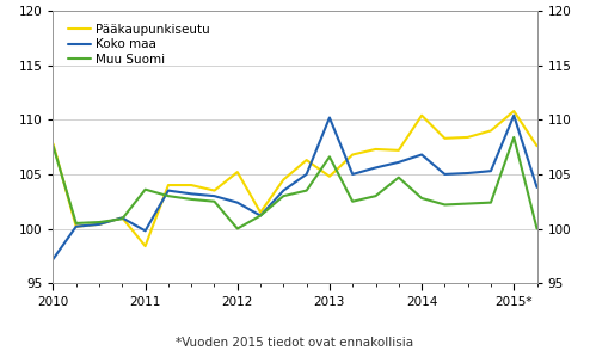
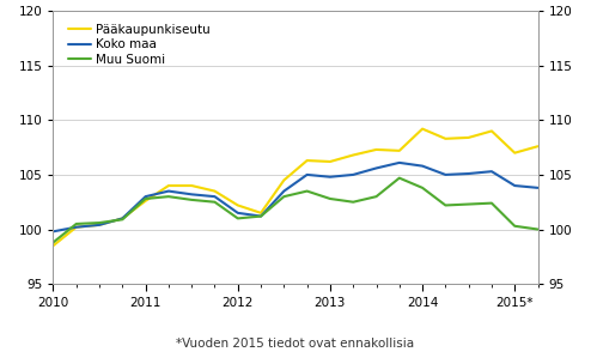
Pääkaupunkiseutu/2010: 107.8 -> 98.5
Koko maa/2010: 97.2 -> 99.8
Muu Suomi/2010: 107.6 -> 98.8
Pääkaupunkiseutu/2011: 98.4 -> 102.6
Koko maa/2011: 99.8 -> 103.0
Muu Suomi/2011: 103.6 -> 102.8
Pääkaupunkiseutu/2012: 105.2 -> 102.2
Koko maa/2012: 102.4 -> 101.5
Muu Suomi/2012: 100.0 -> 101.0
Pääkaupunkiseutu/2013: 104.8 -> 106.2
Koko maa/2013: 110.2 -> 104.8
Muu Suomi/2013: 106.6 -> 102.8
Pääkaupunkiseutu/2014: 110.4 -> 109.2
Koko maa/2014: 106.8 -> 105.8
Muu Suomi/2014: 102.8 -> 103.8
Pääkaupunkiseutu/2015*: 110.8 -> 107.0
Koko maa/2015*: 110.4 -> 104.0
Muu Suomi/2015*: 108.4 -> 100.3
